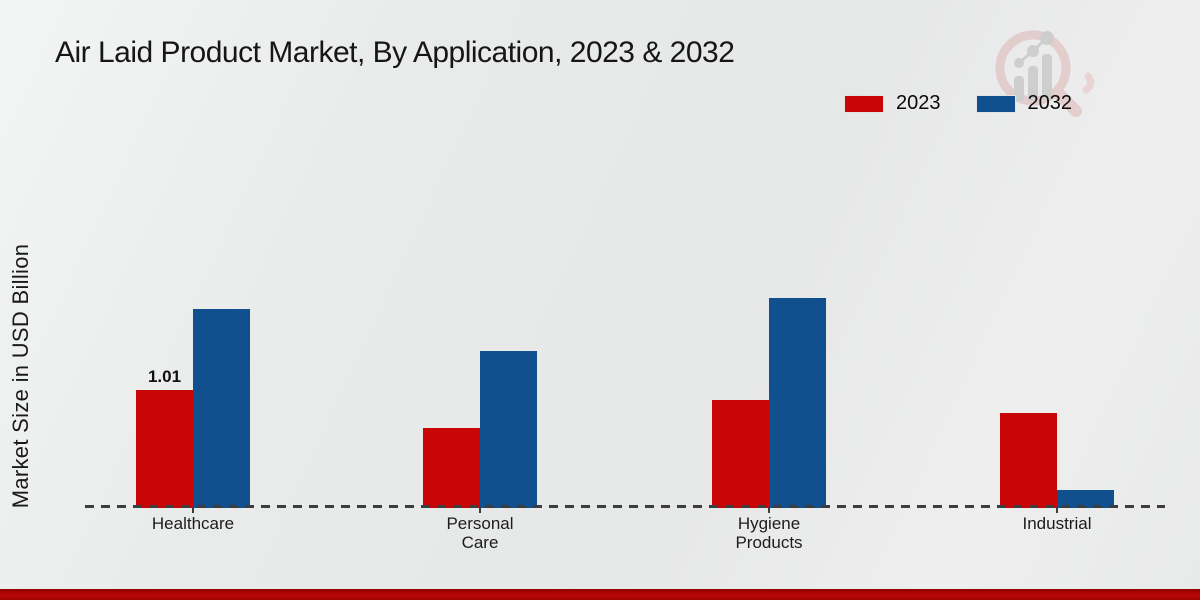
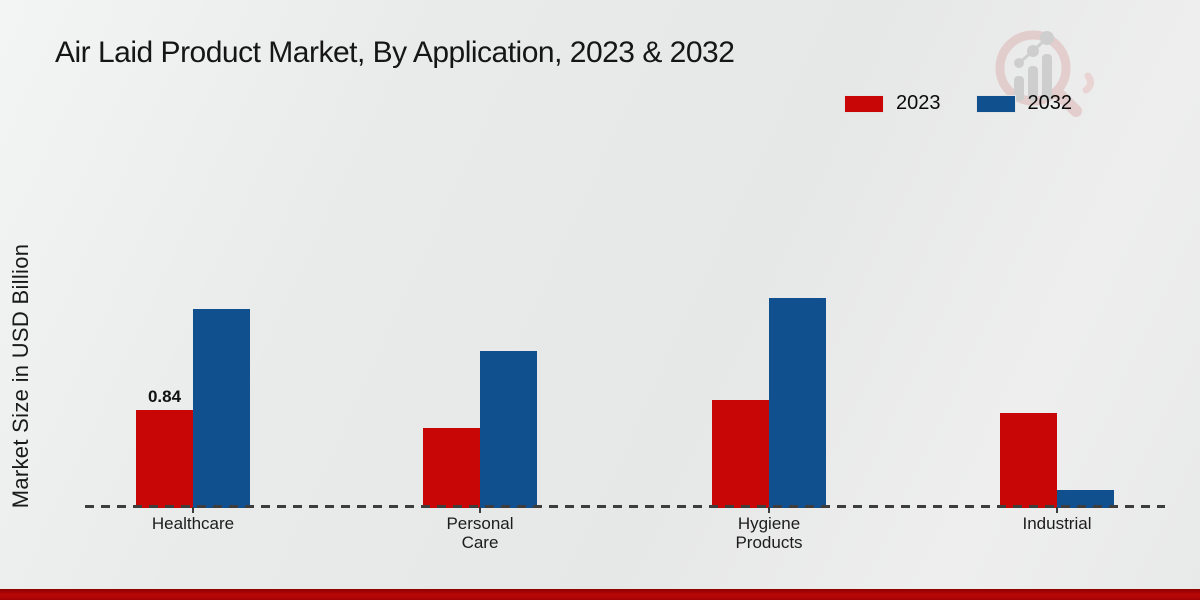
2023/Healthcare: 1.01 -> 0.84
